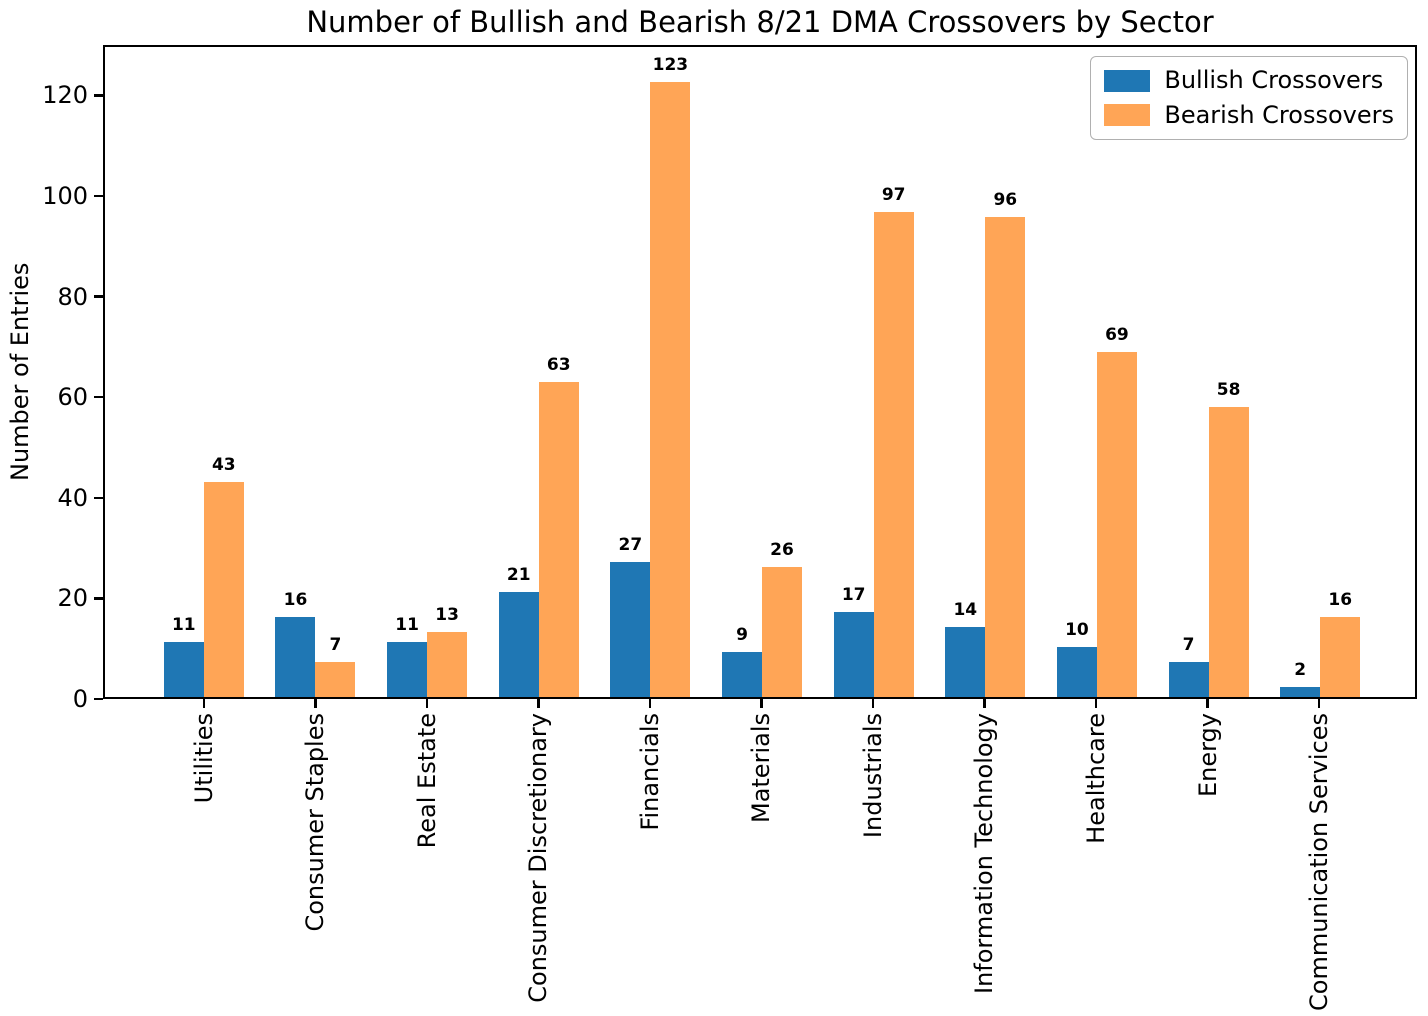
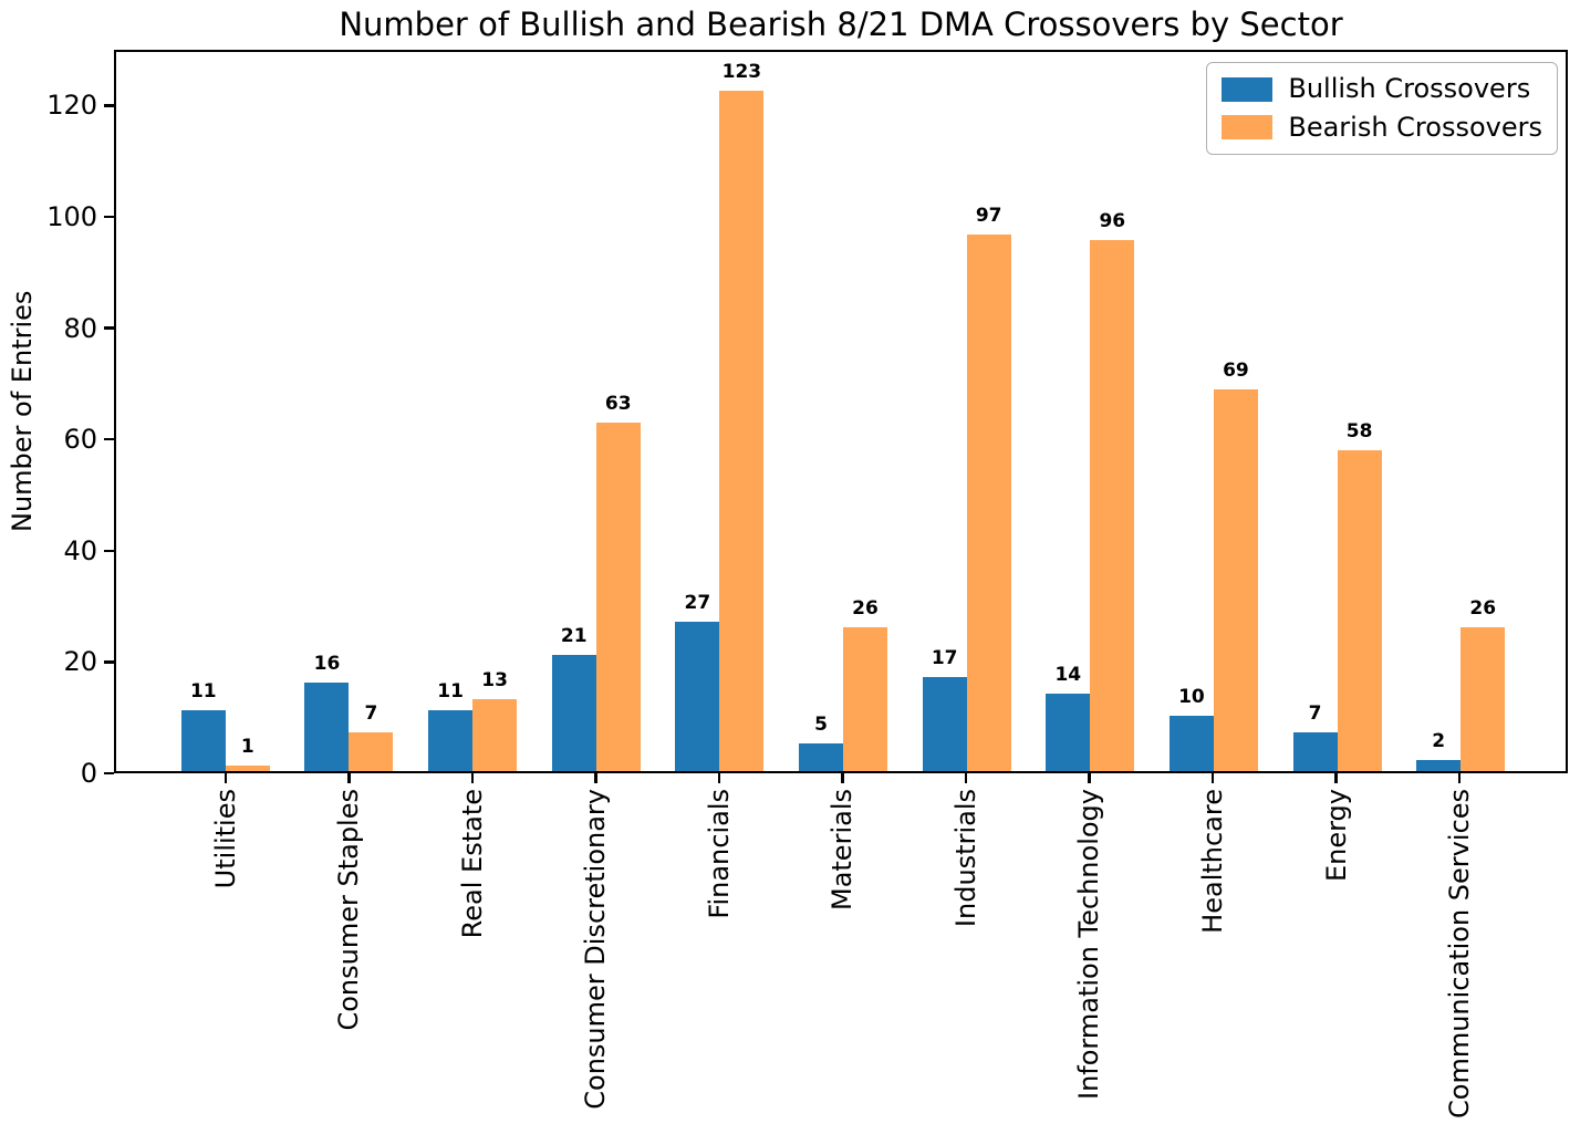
Bearish Crossovers/Utilities: 43 -> 1
Bullish Crossovers/Materials: 9 -> 5
Bearish Crossovers/Communication Services: 16 -> 26
